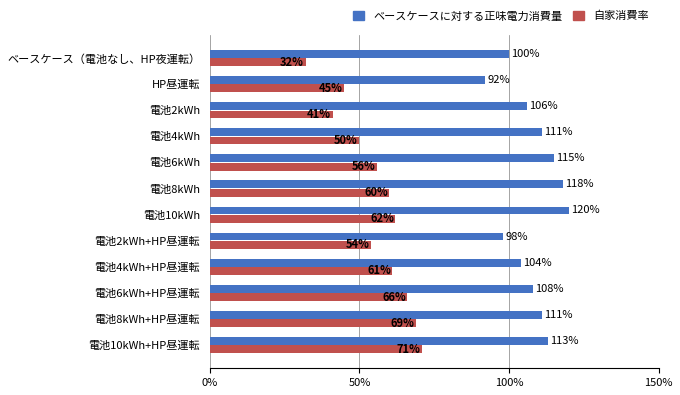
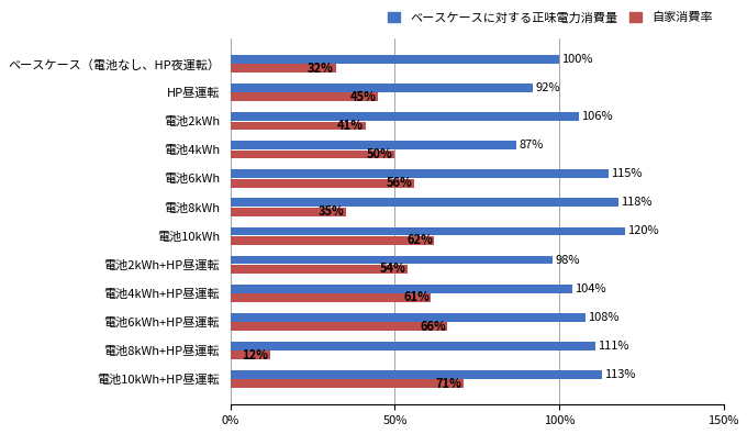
ベースケースに対する正味電力消費量/電池4kWh: 111% -> 87%
自家消費率/電池8kWh: 60% -> 35%
自家消費率/電池8kWh+HP昼運転: 69% -> 12%
